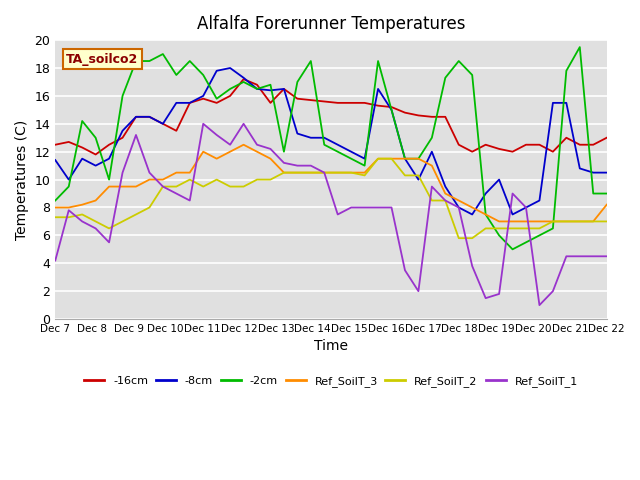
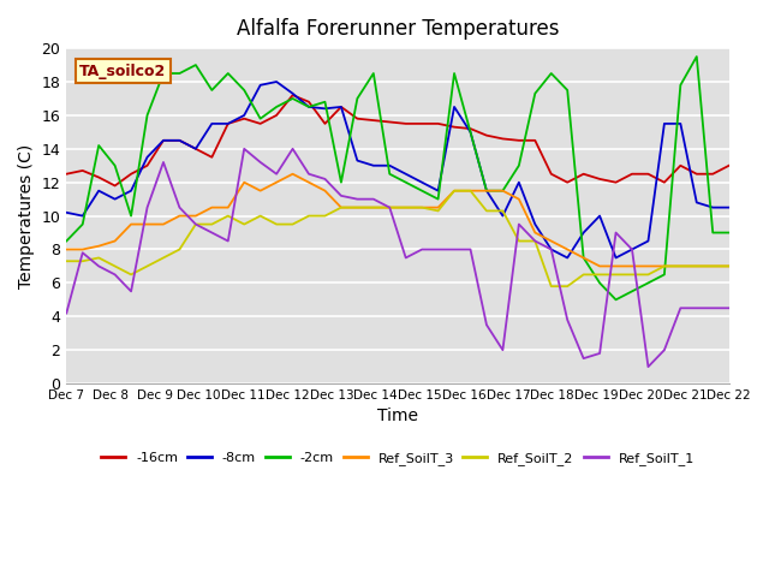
-8cm/Dec 7: 11.4 -> 10.2
Ref_SoilT_3/Dec 22: 8.2 -> 7.0
